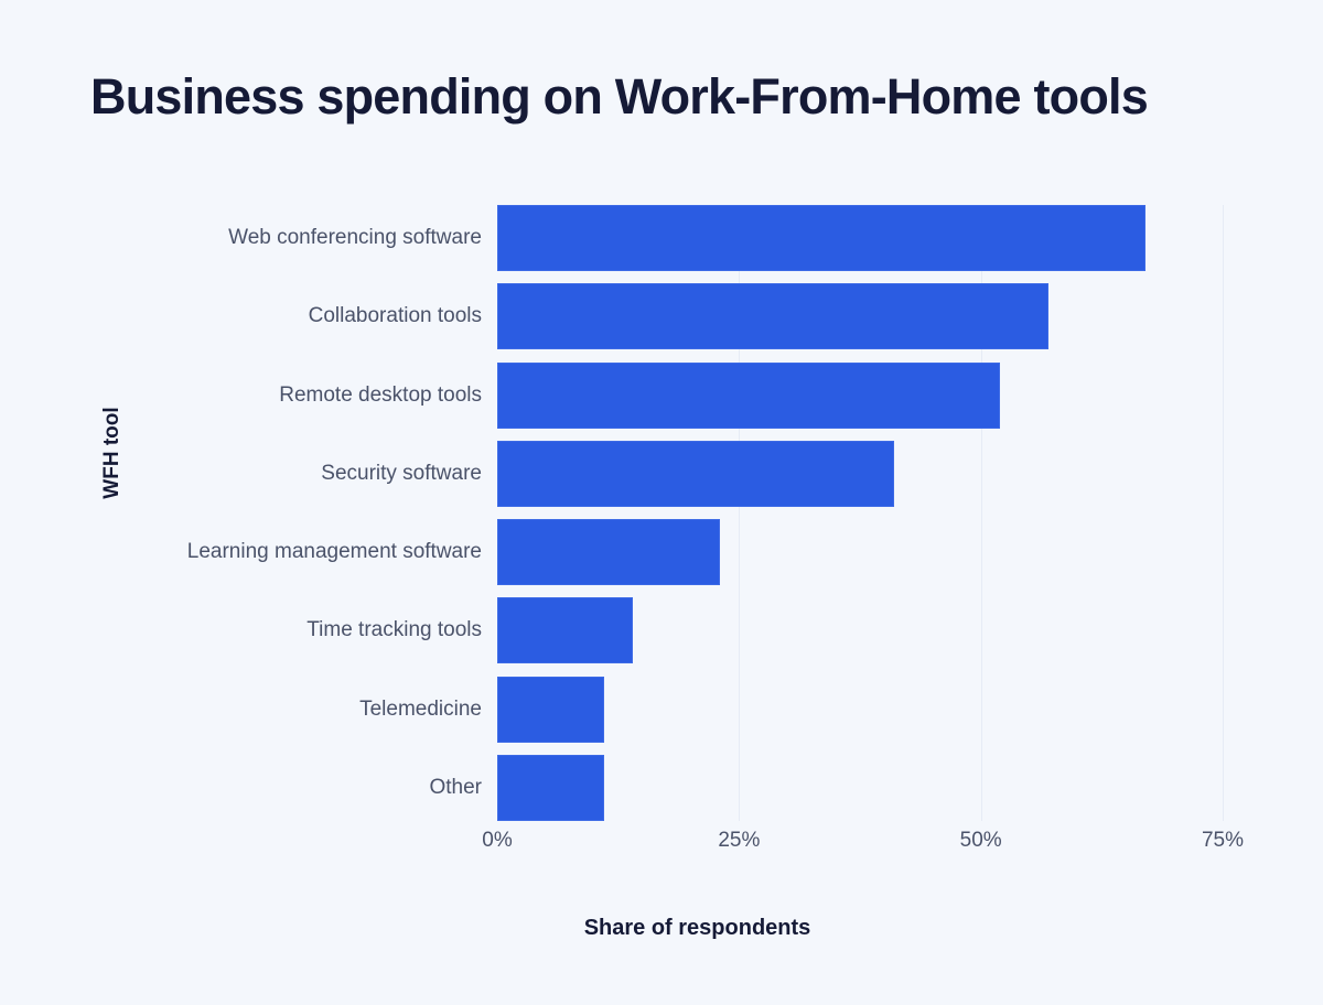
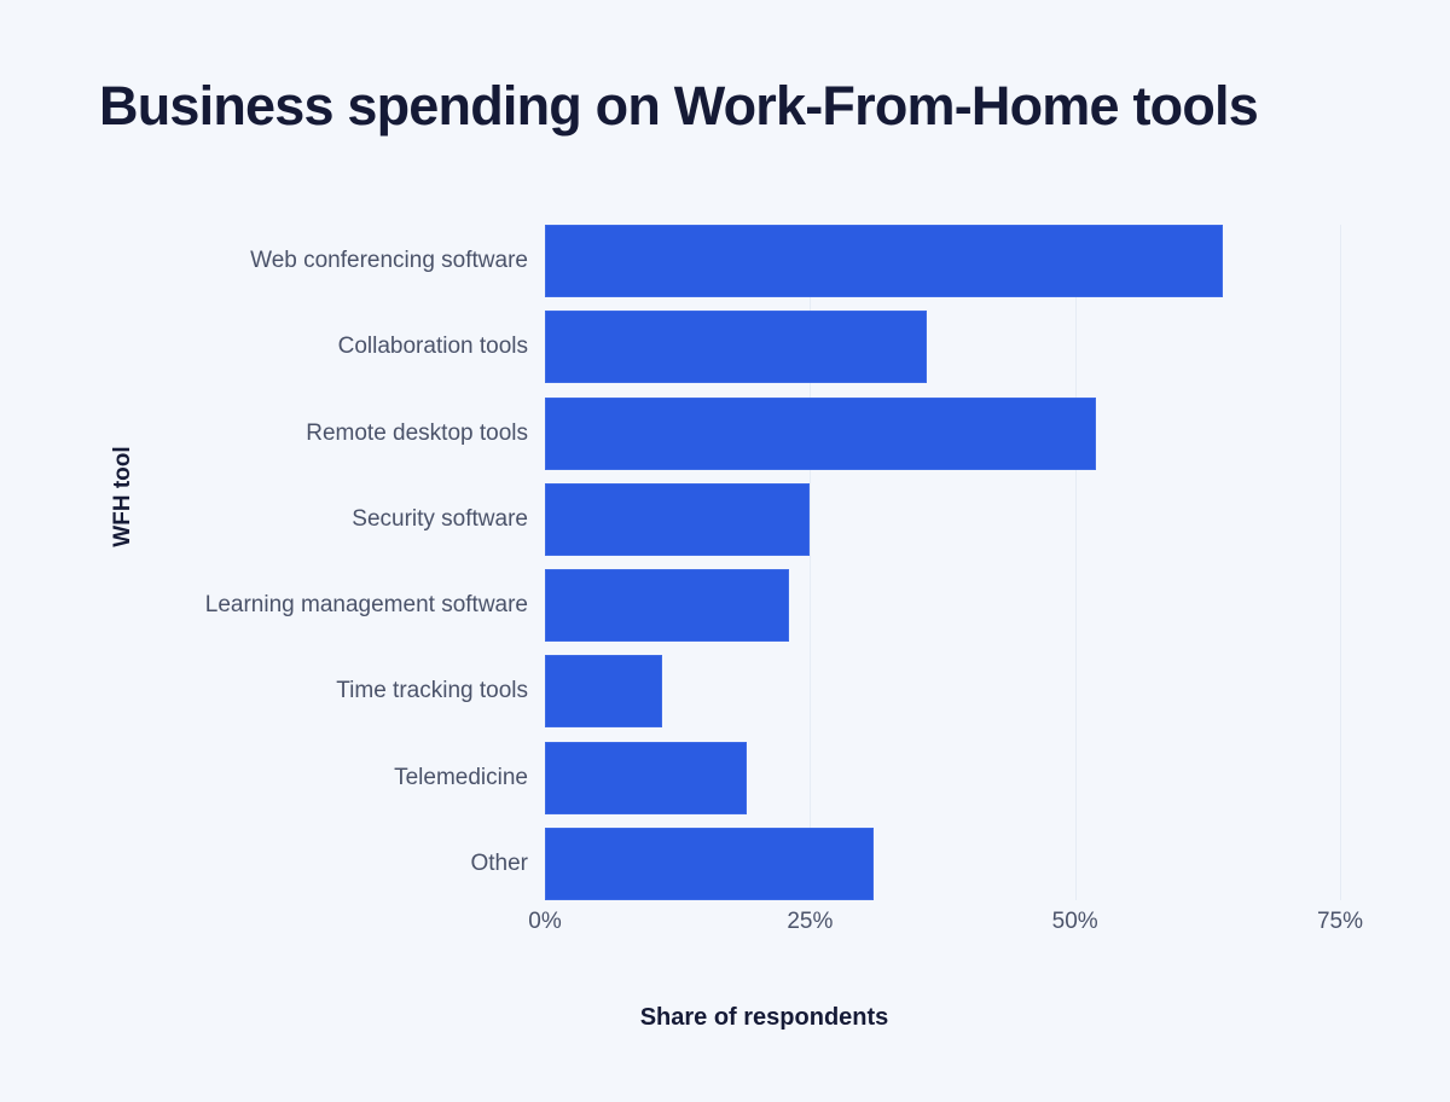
Web conferencing software: 67% -> 64%
Collaboration tools: 57% -> 36%
Security software: 41% -> 25%
Time tracking tools: 14% -> 11%
Telemedicine: 11% -> 19%
Other: 11% -> 31%
